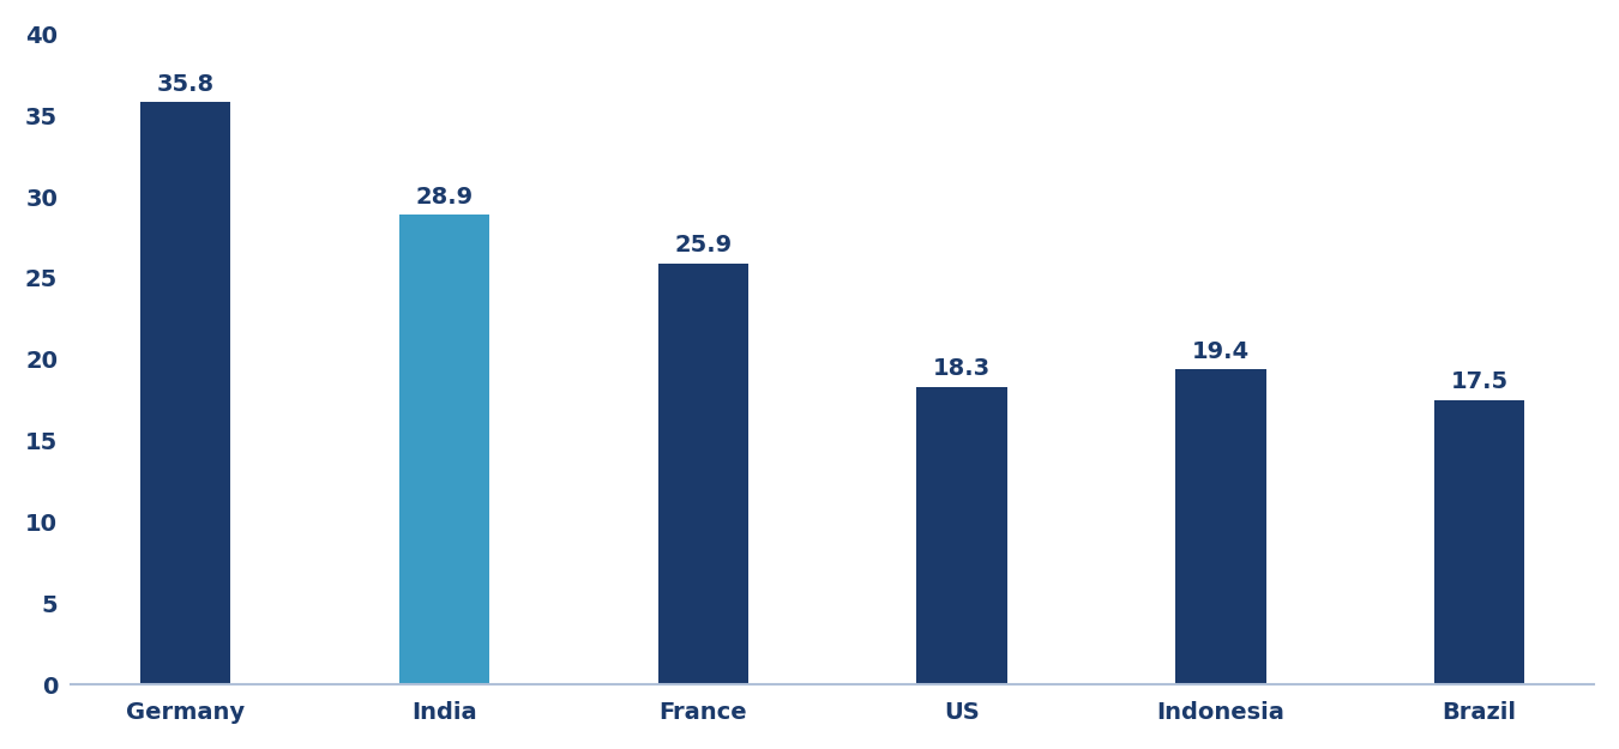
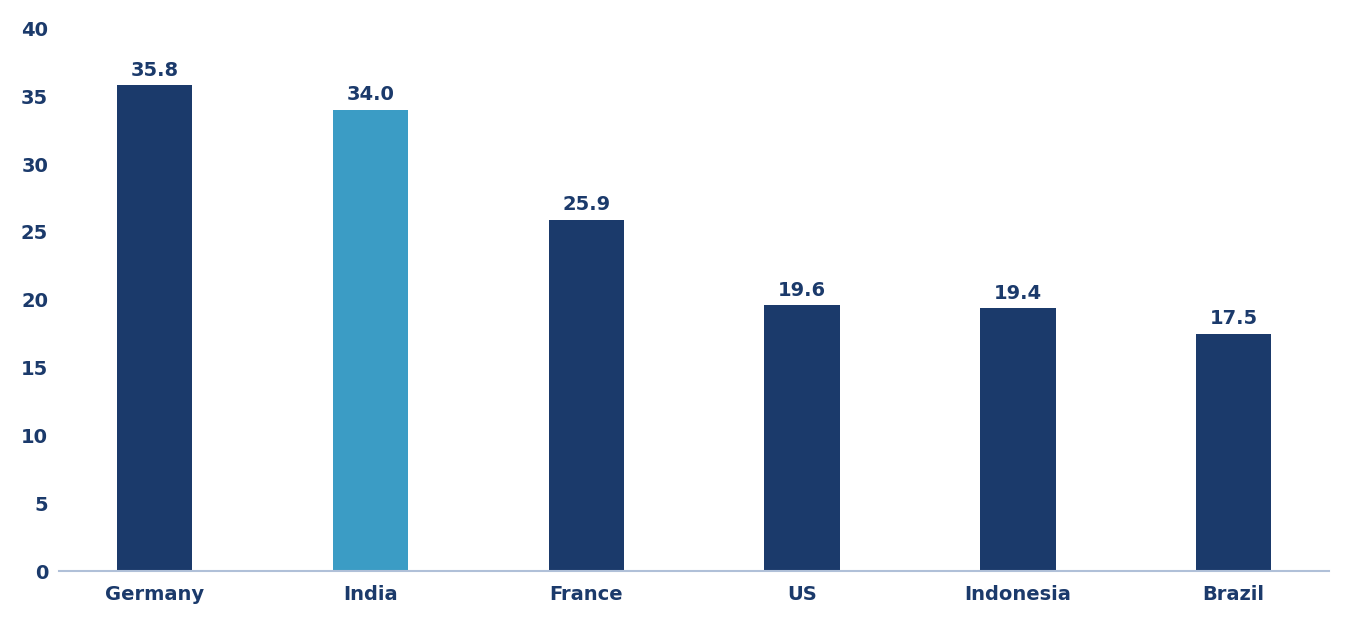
India: 28.9 -> 34.0
US: 18.3 -> 19.6
